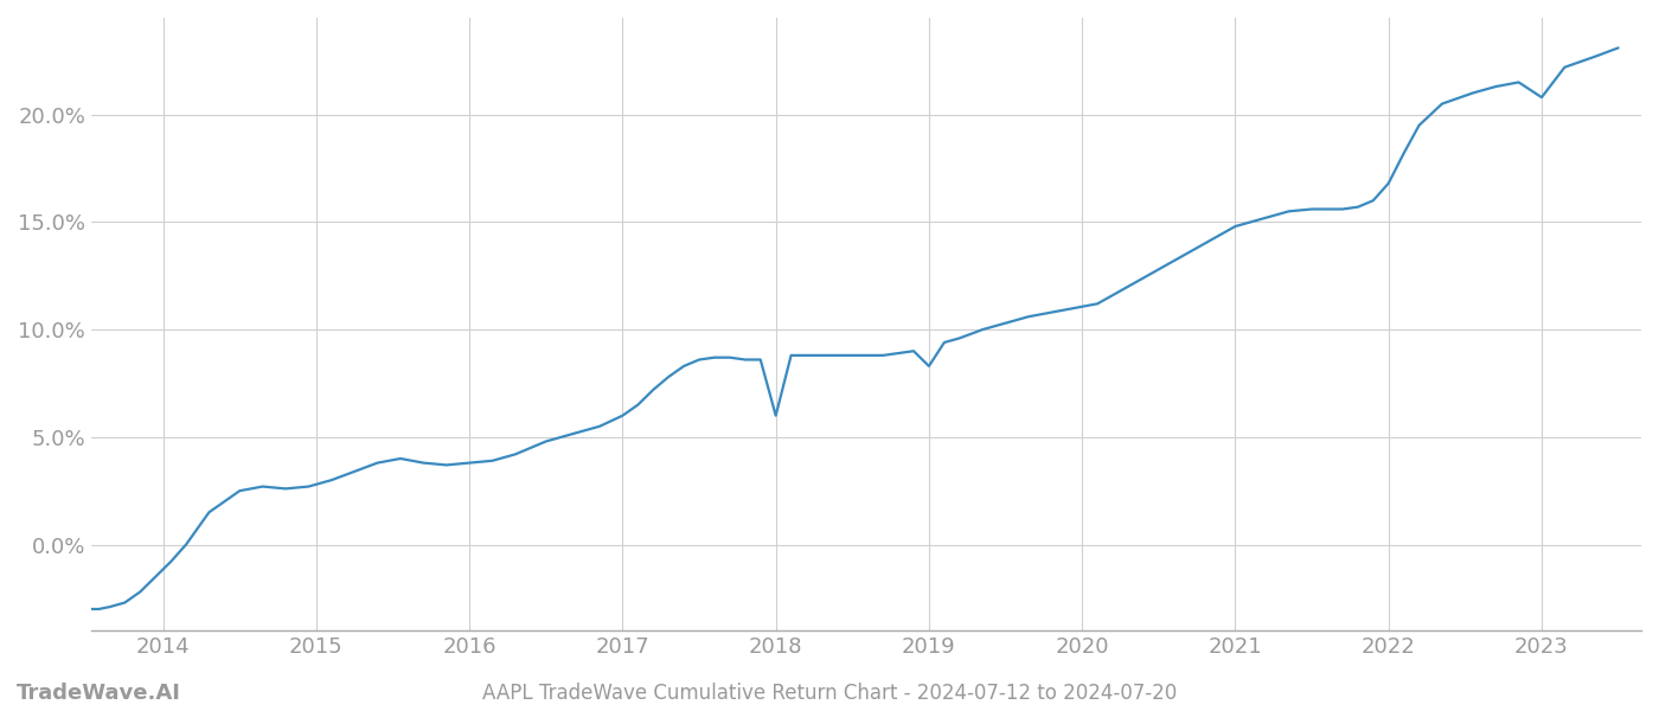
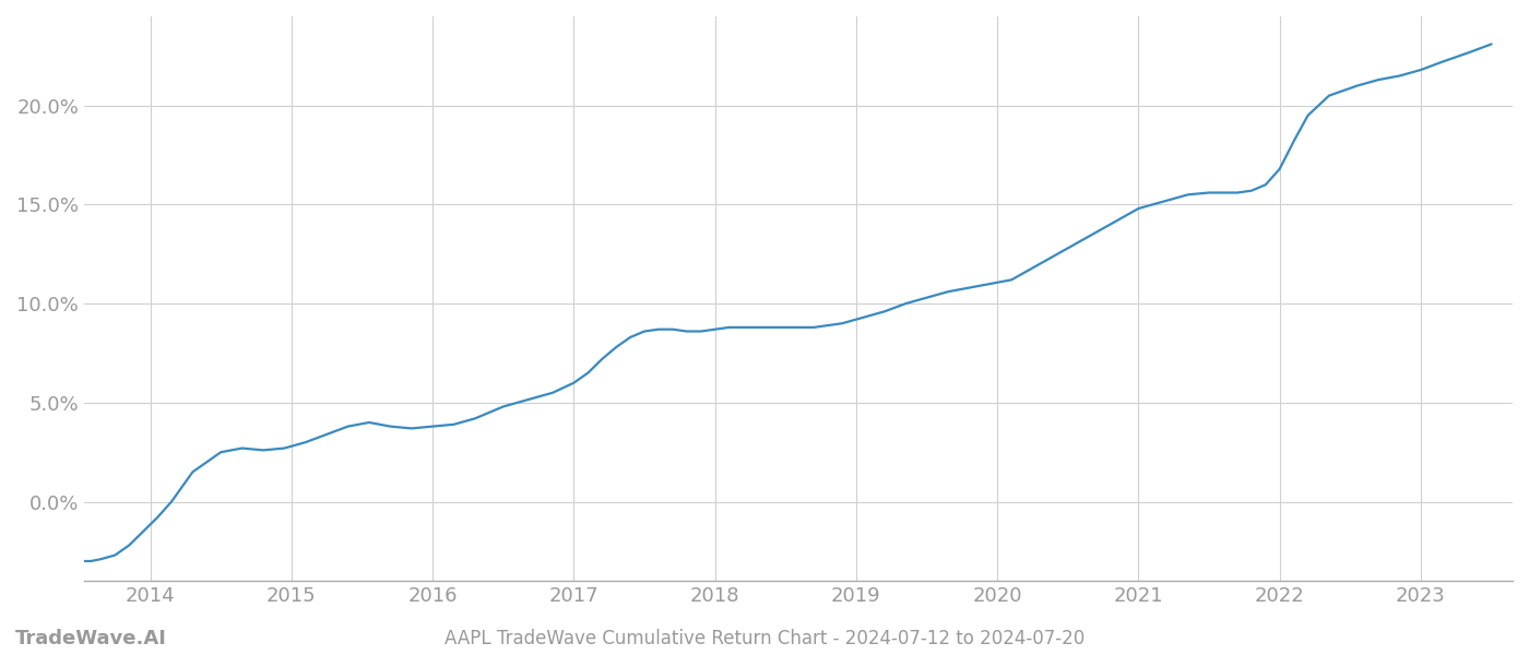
2018: 6.0% -> 8.7%
2019: 8.3% -> 9.2%
2023: 20.8% -> 21.8%
